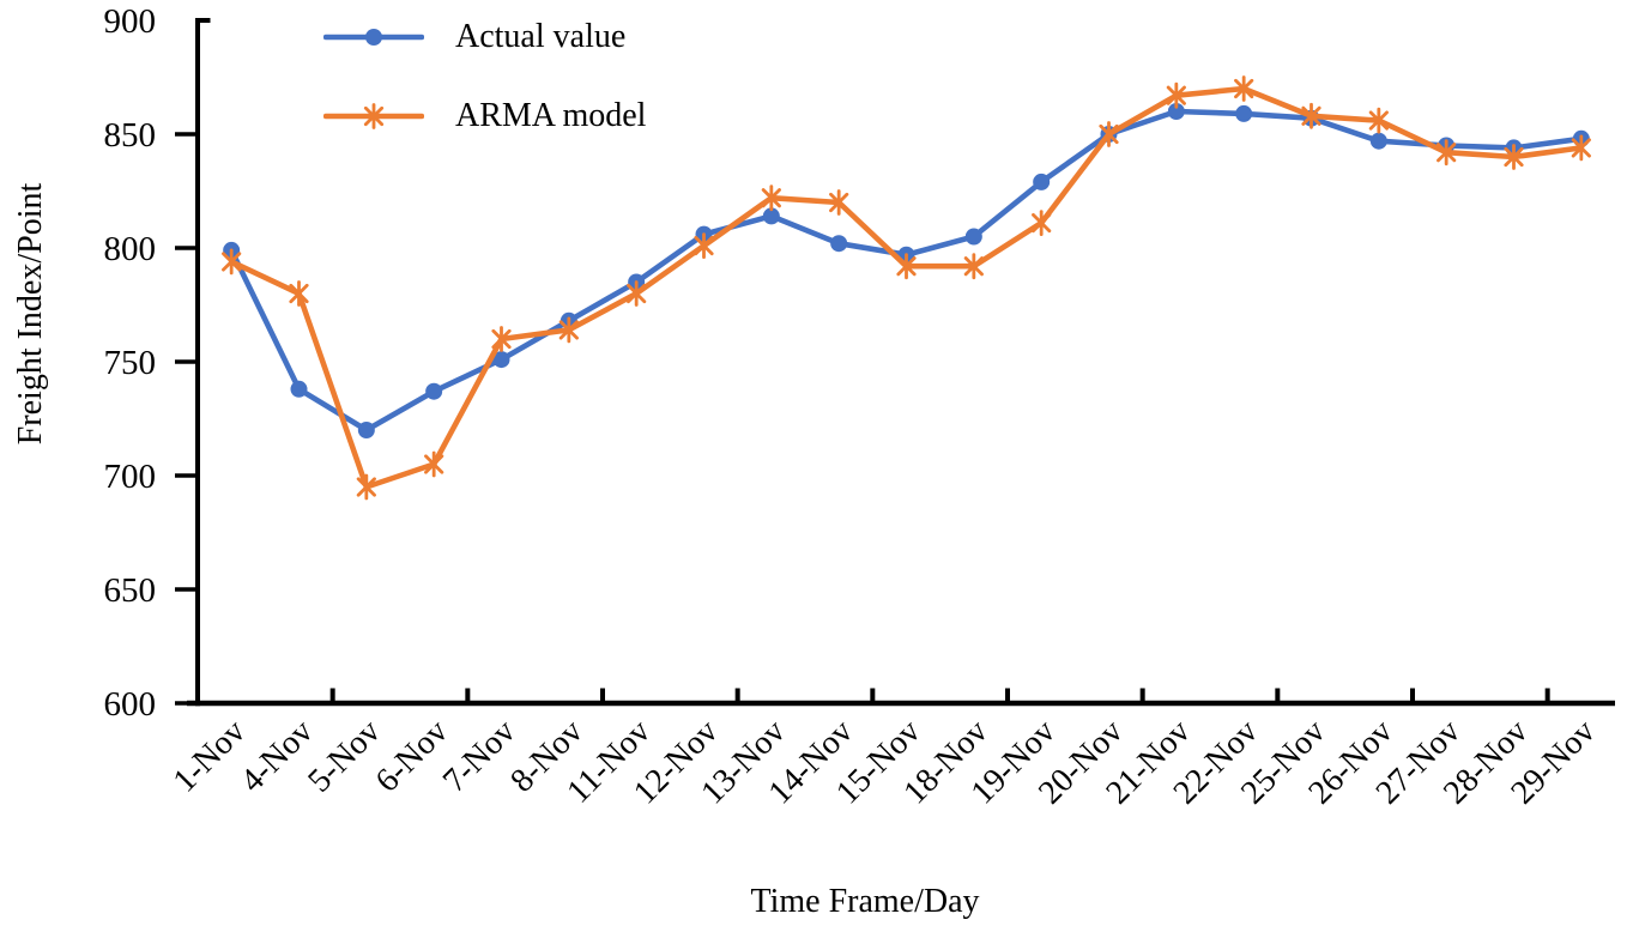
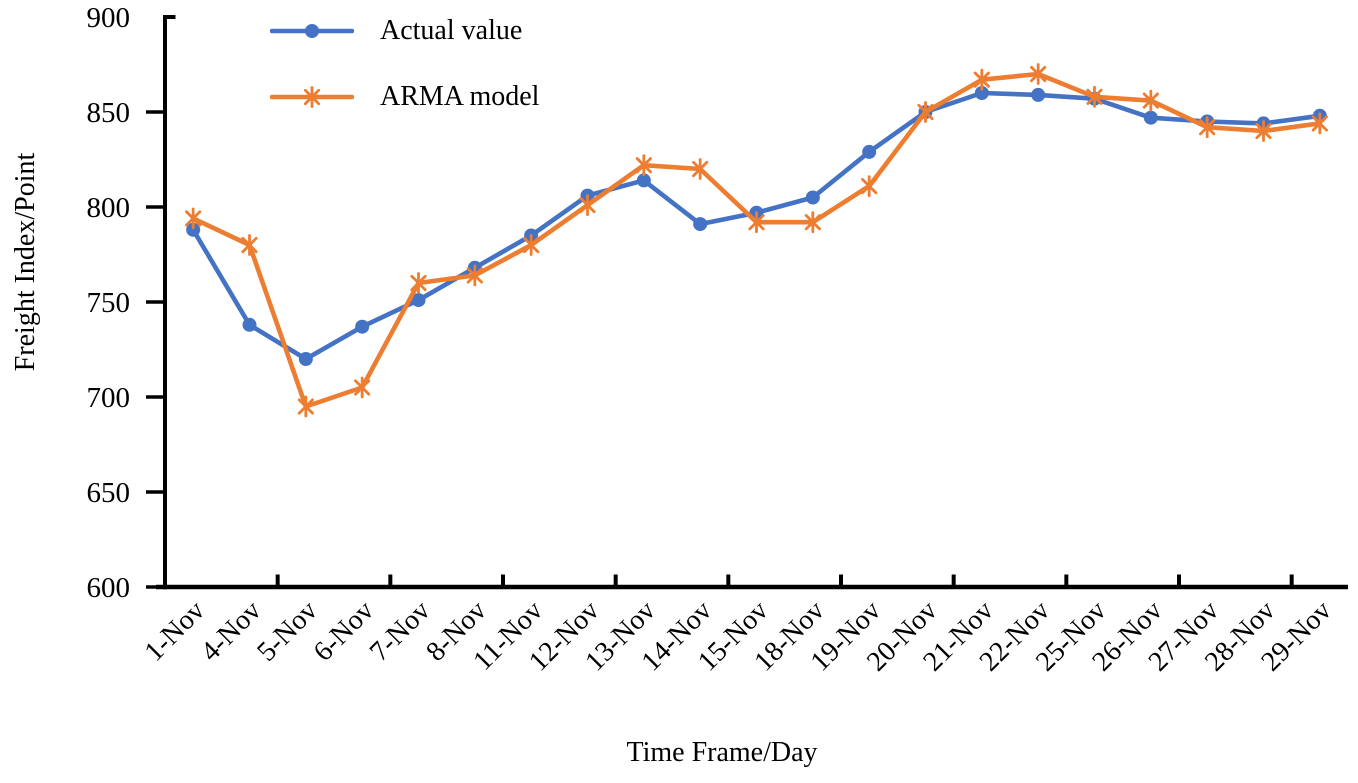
Actual value/1-Nov: 799 -> 788
Actual value/14-Nov: 802 -> 791
